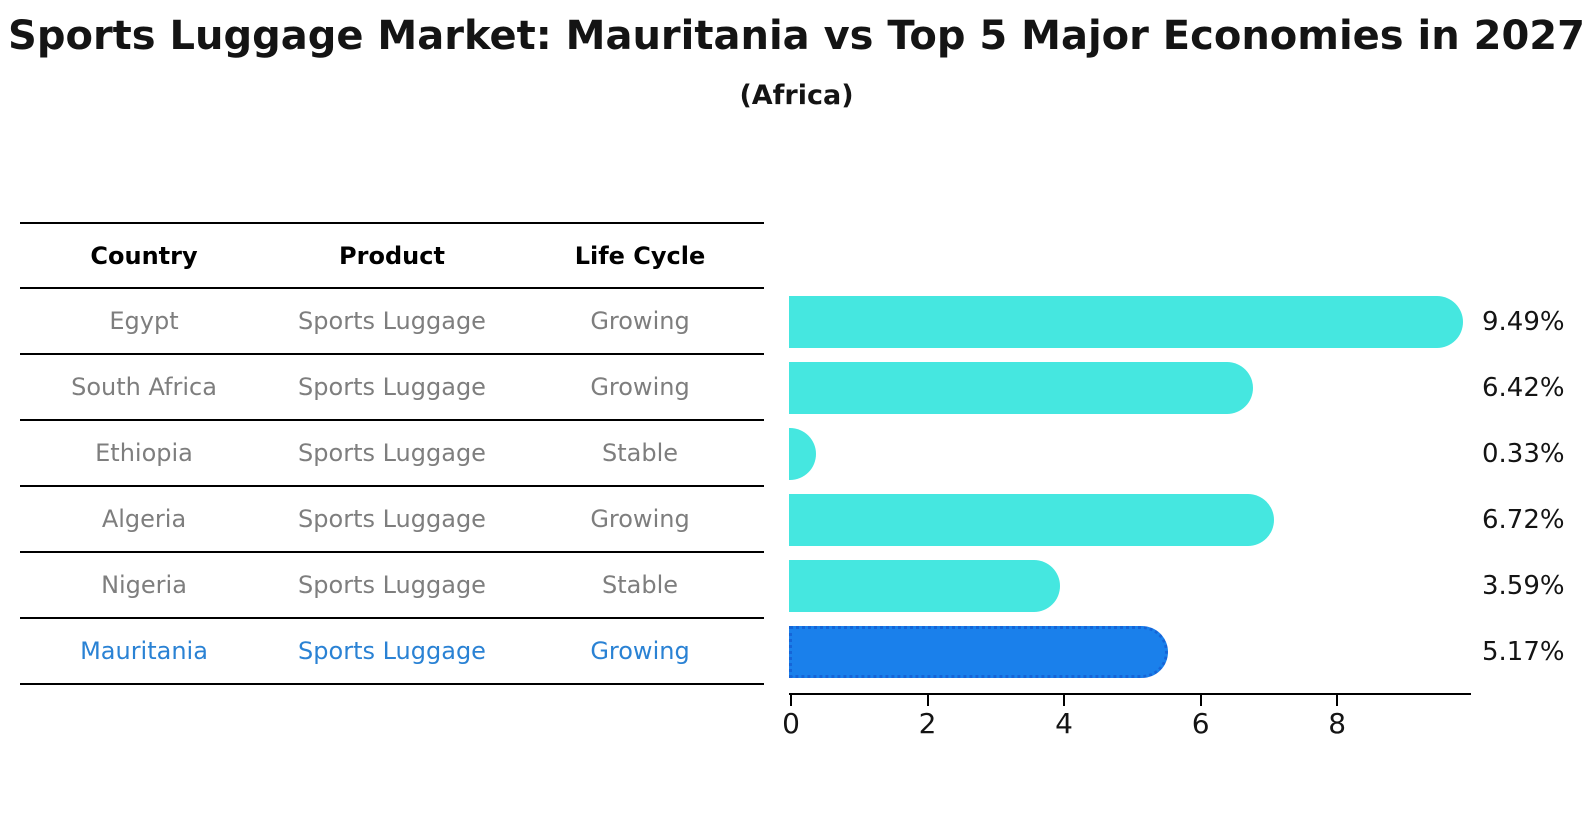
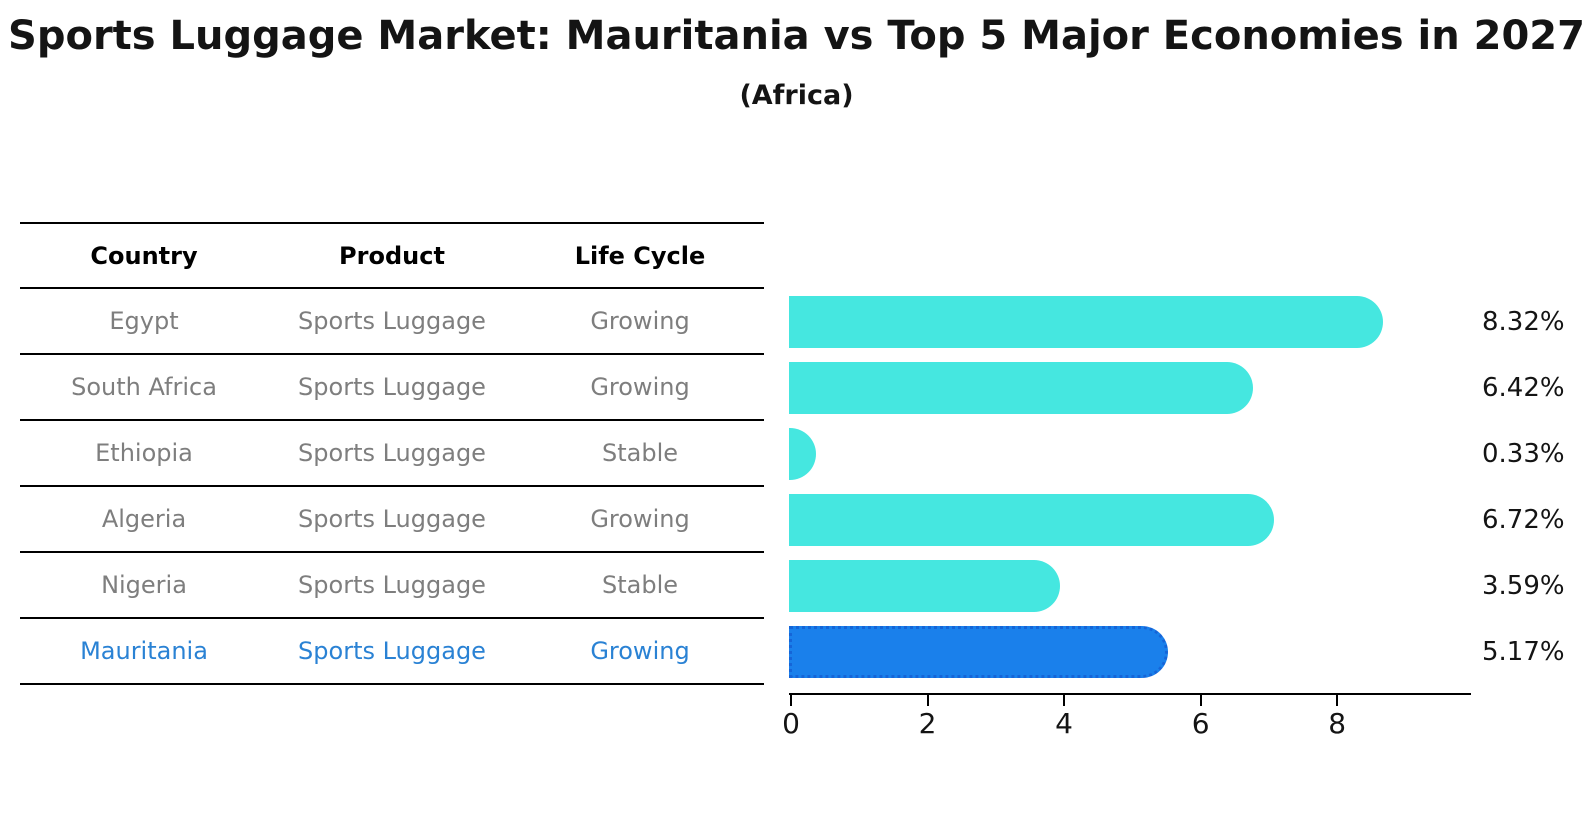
Egypt: 9.49% -> 8.32%
